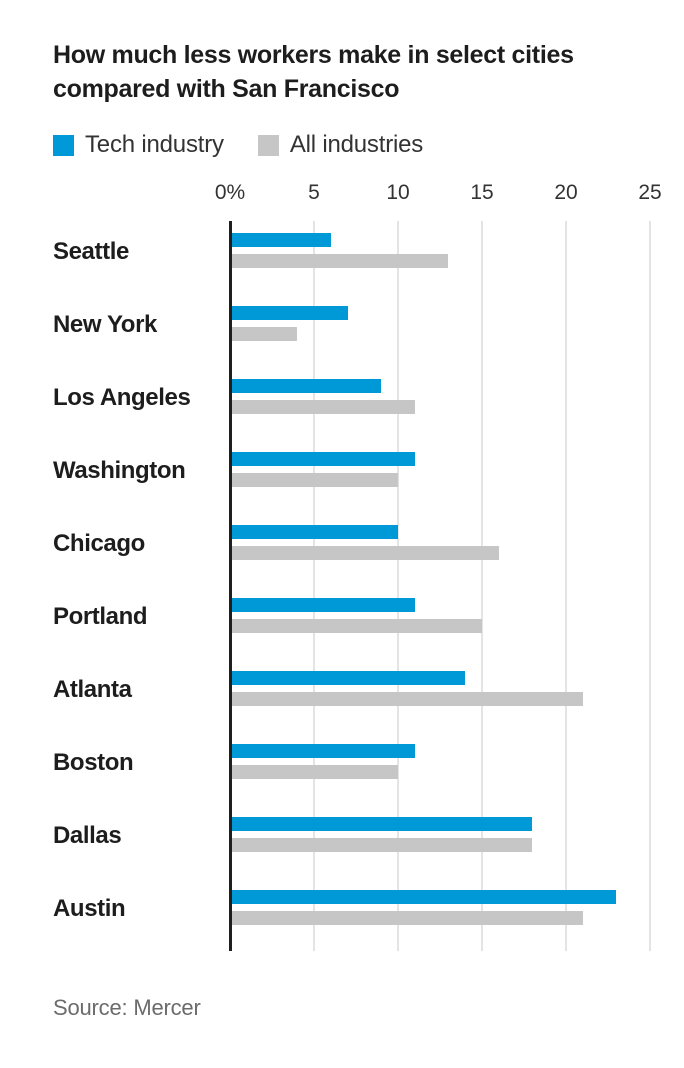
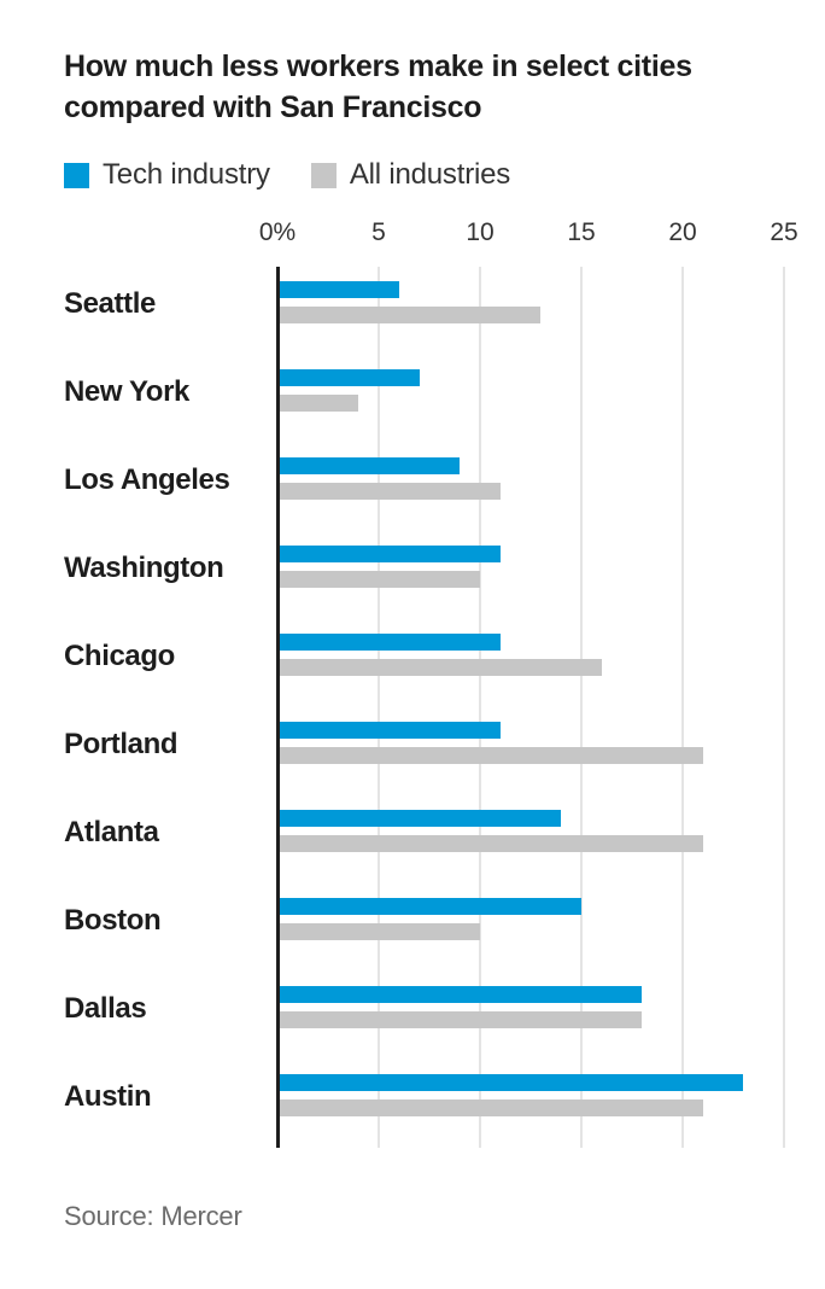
Tech industry/Chicago: 10 -> 11
All industries/Portland: 15 -> 21
Tech industry/Boston: 11 -> 15
